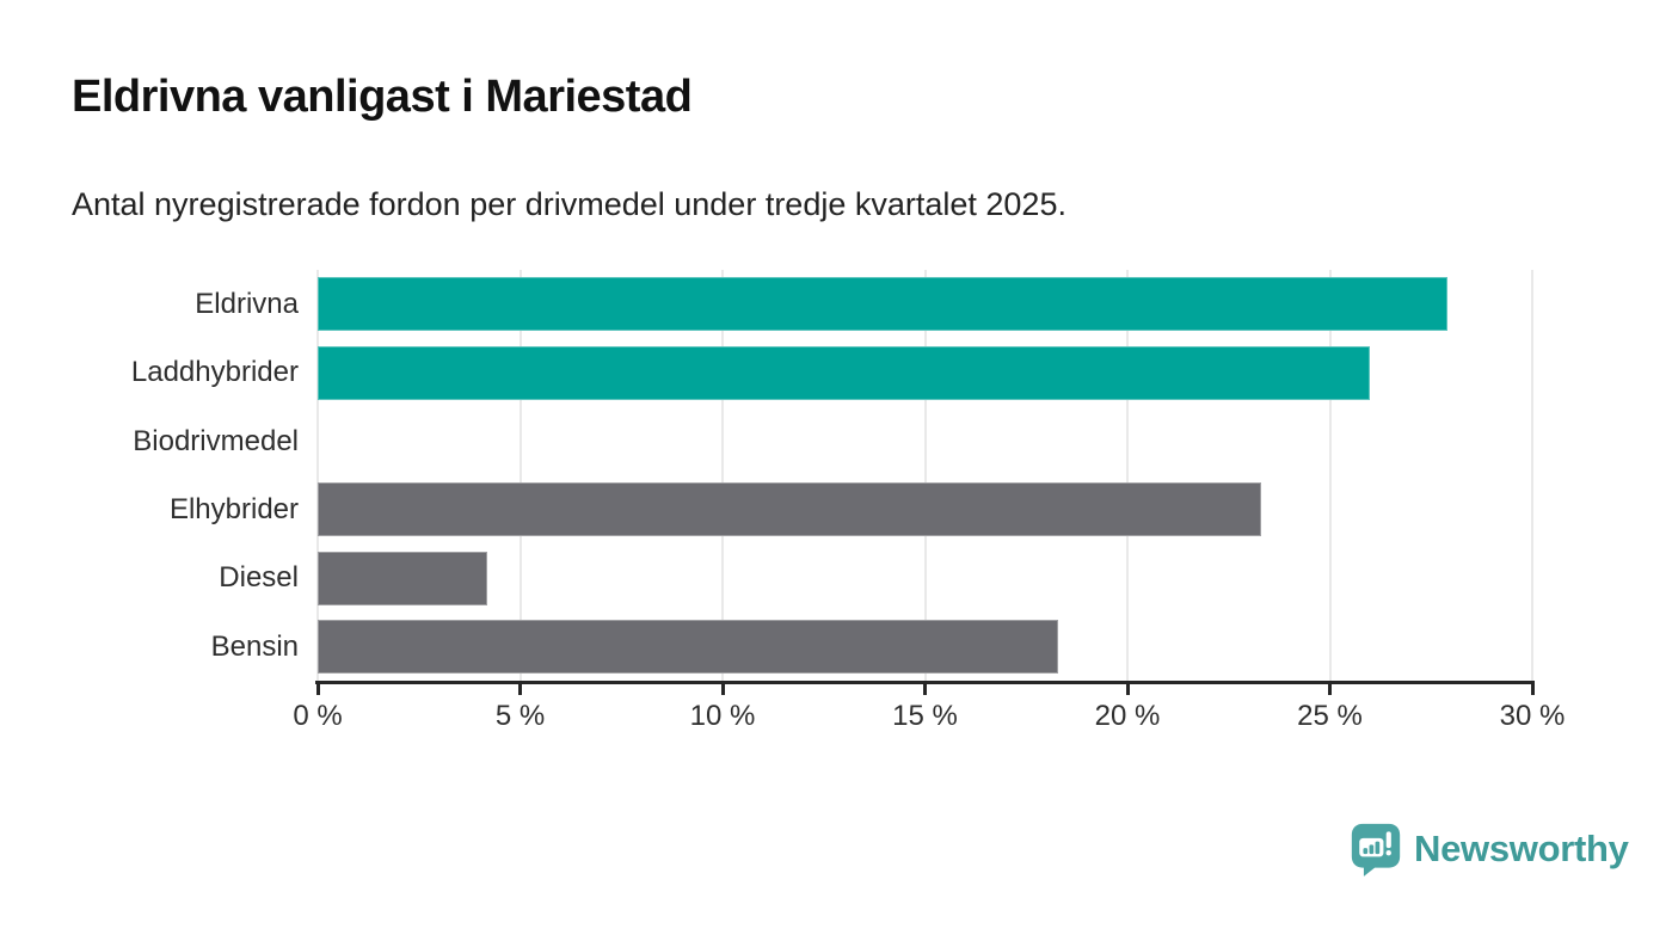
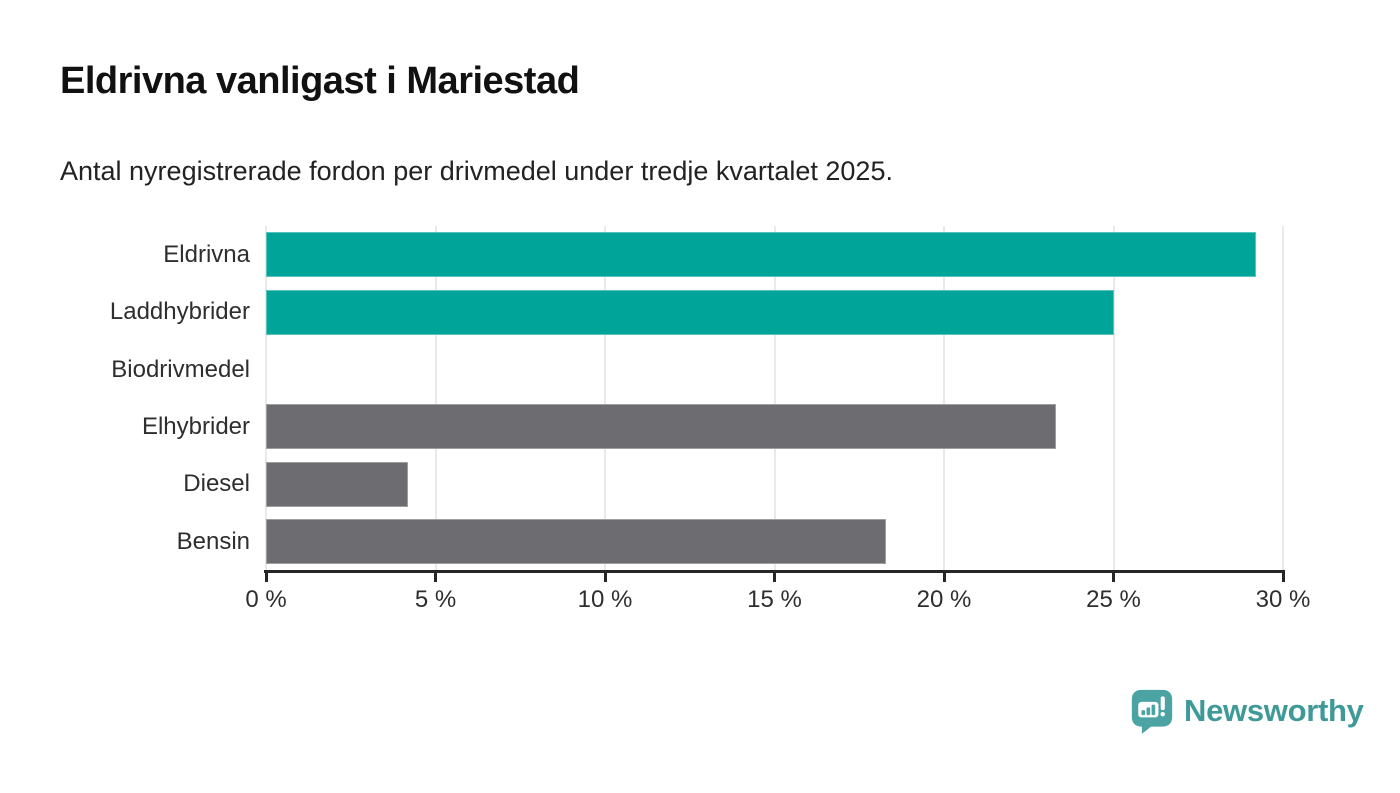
Eldrivna: 27.9% -> 29.2%
Laddhybrider: 26.0% -> 25.0%
